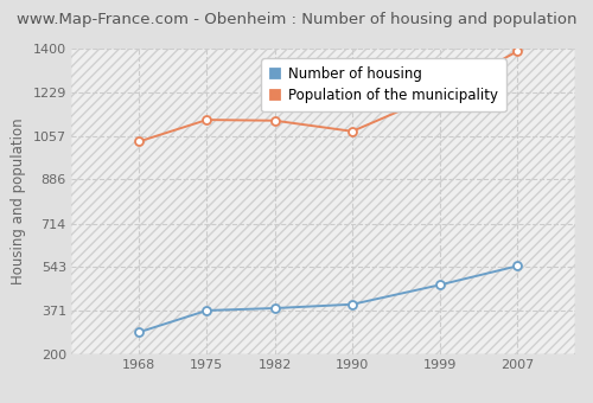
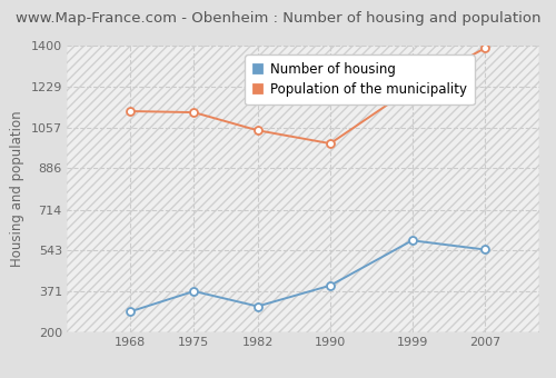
Population of the municipality/1968: 1035 -> 1125
Number of housing/1982: 382 -> 310
Population of the municipality/1982: 1117 -> 1045
Population of the municipality/1990: 1075 -> 990
Number of housing/1999: 473 -> 585
